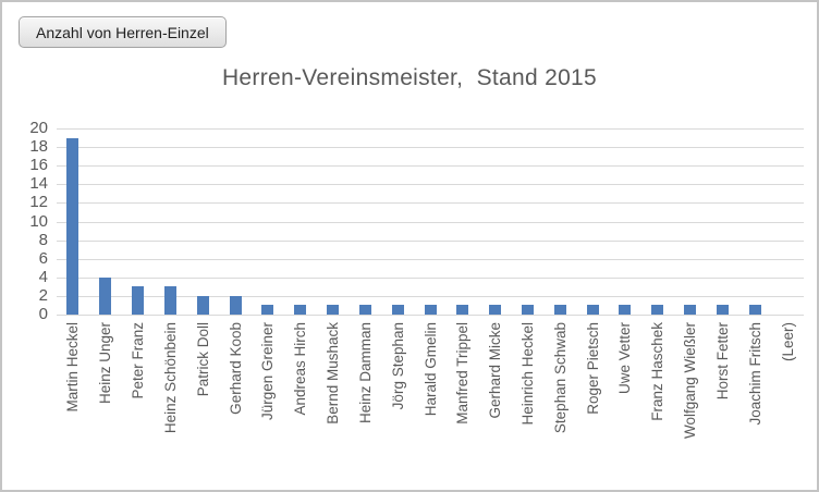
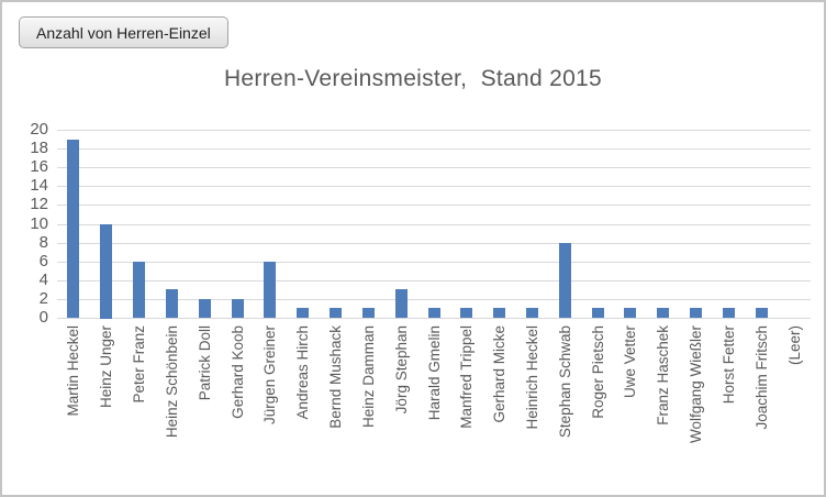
Heinz Unger: 4 -> 10
Peter Franz: 3 -> 6
Jürgen Greiner: 1 -> 6
Jörg Stephan: 1 -> 3
Stephan Schwab: 1 -> 8
